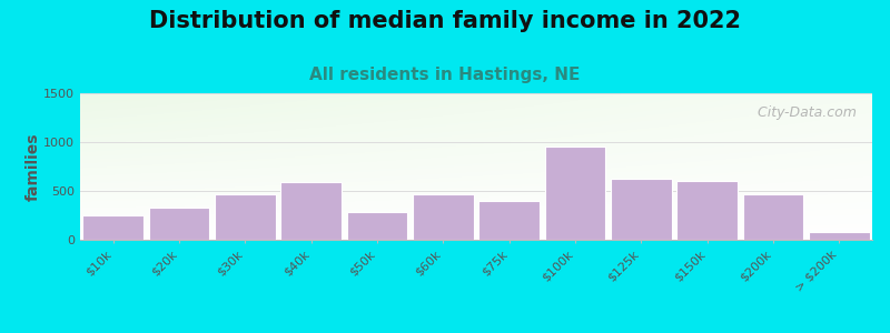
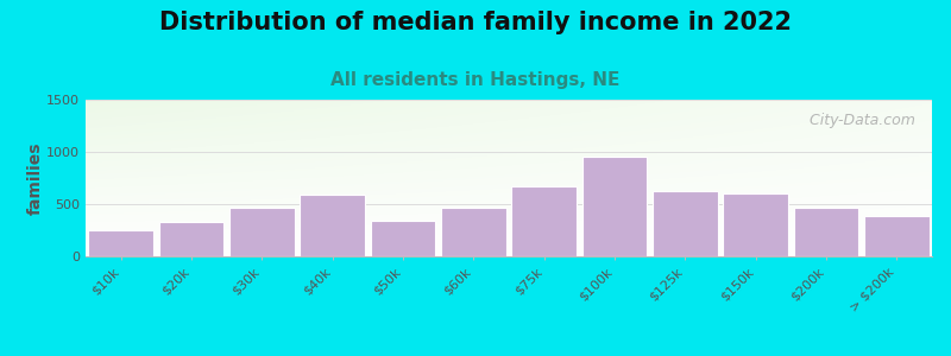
$50k: 280 -> 340
$75k: 400 -> 670
> $200k: 80 -> 380
